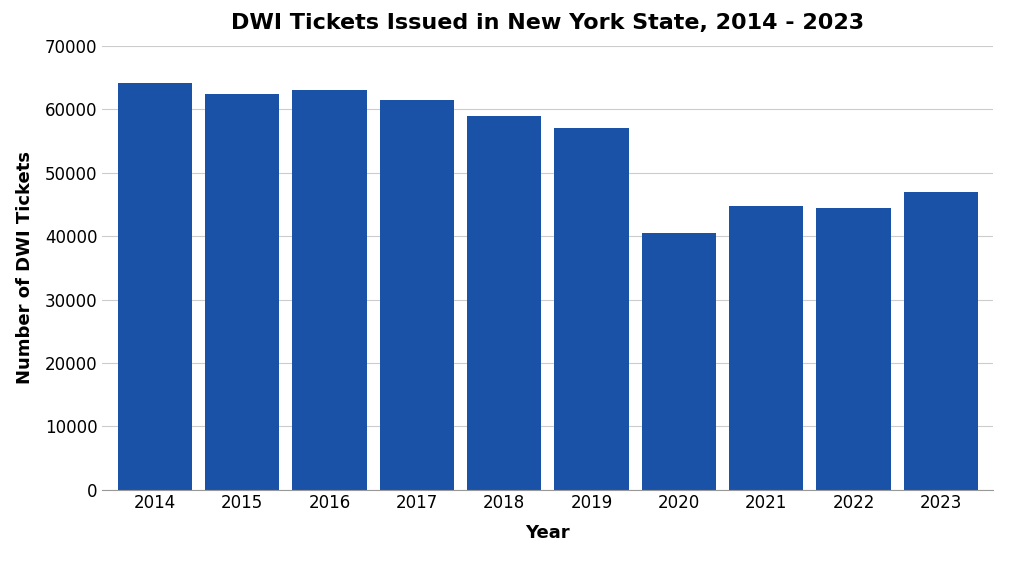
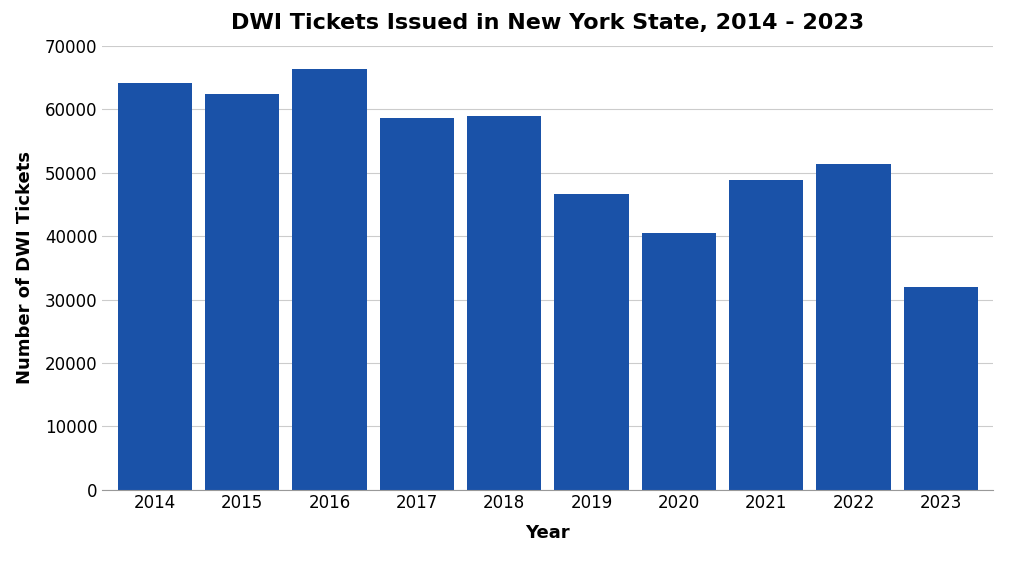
2016: 63100 -> 66400
2017: 61500 -> 58600
2019: 57000 -> 46600
2021: 44700 -> 48800
2022: 44500 -> 51400
2023: 47000 -> 32000
